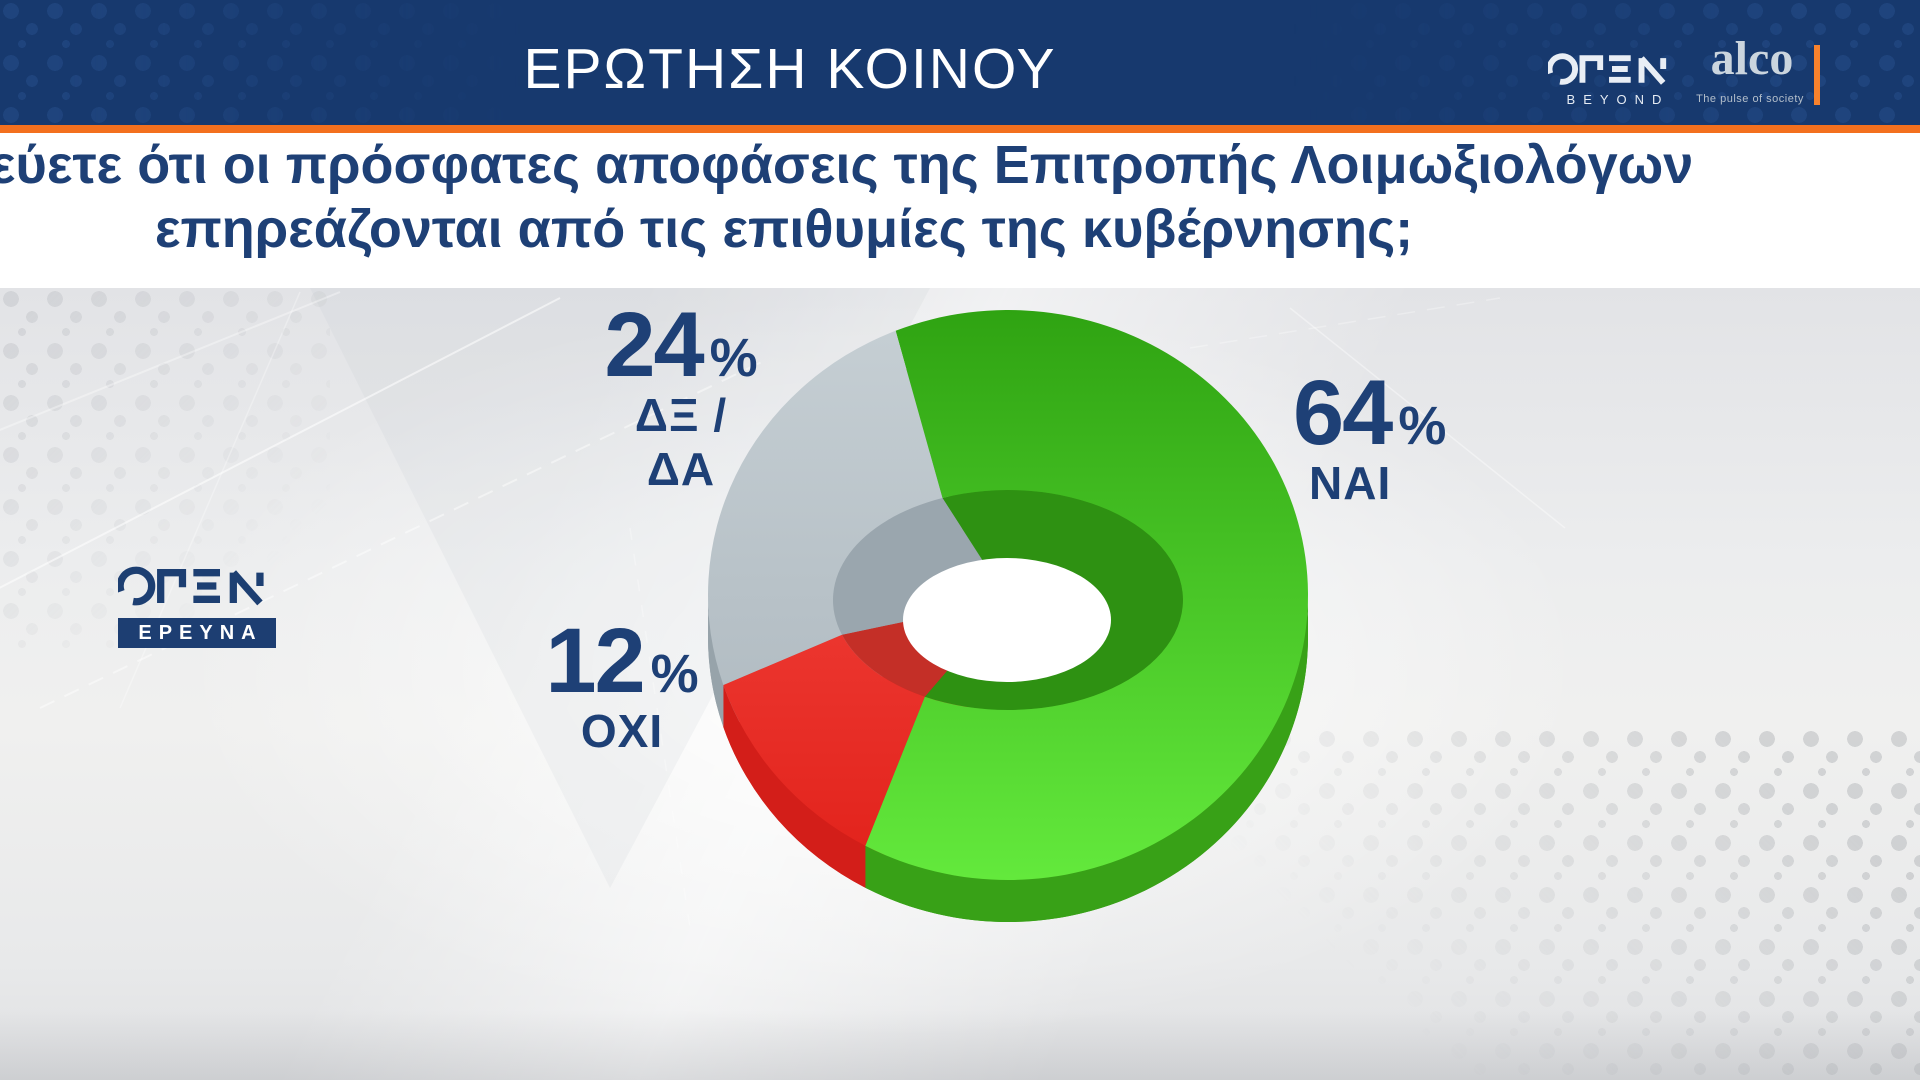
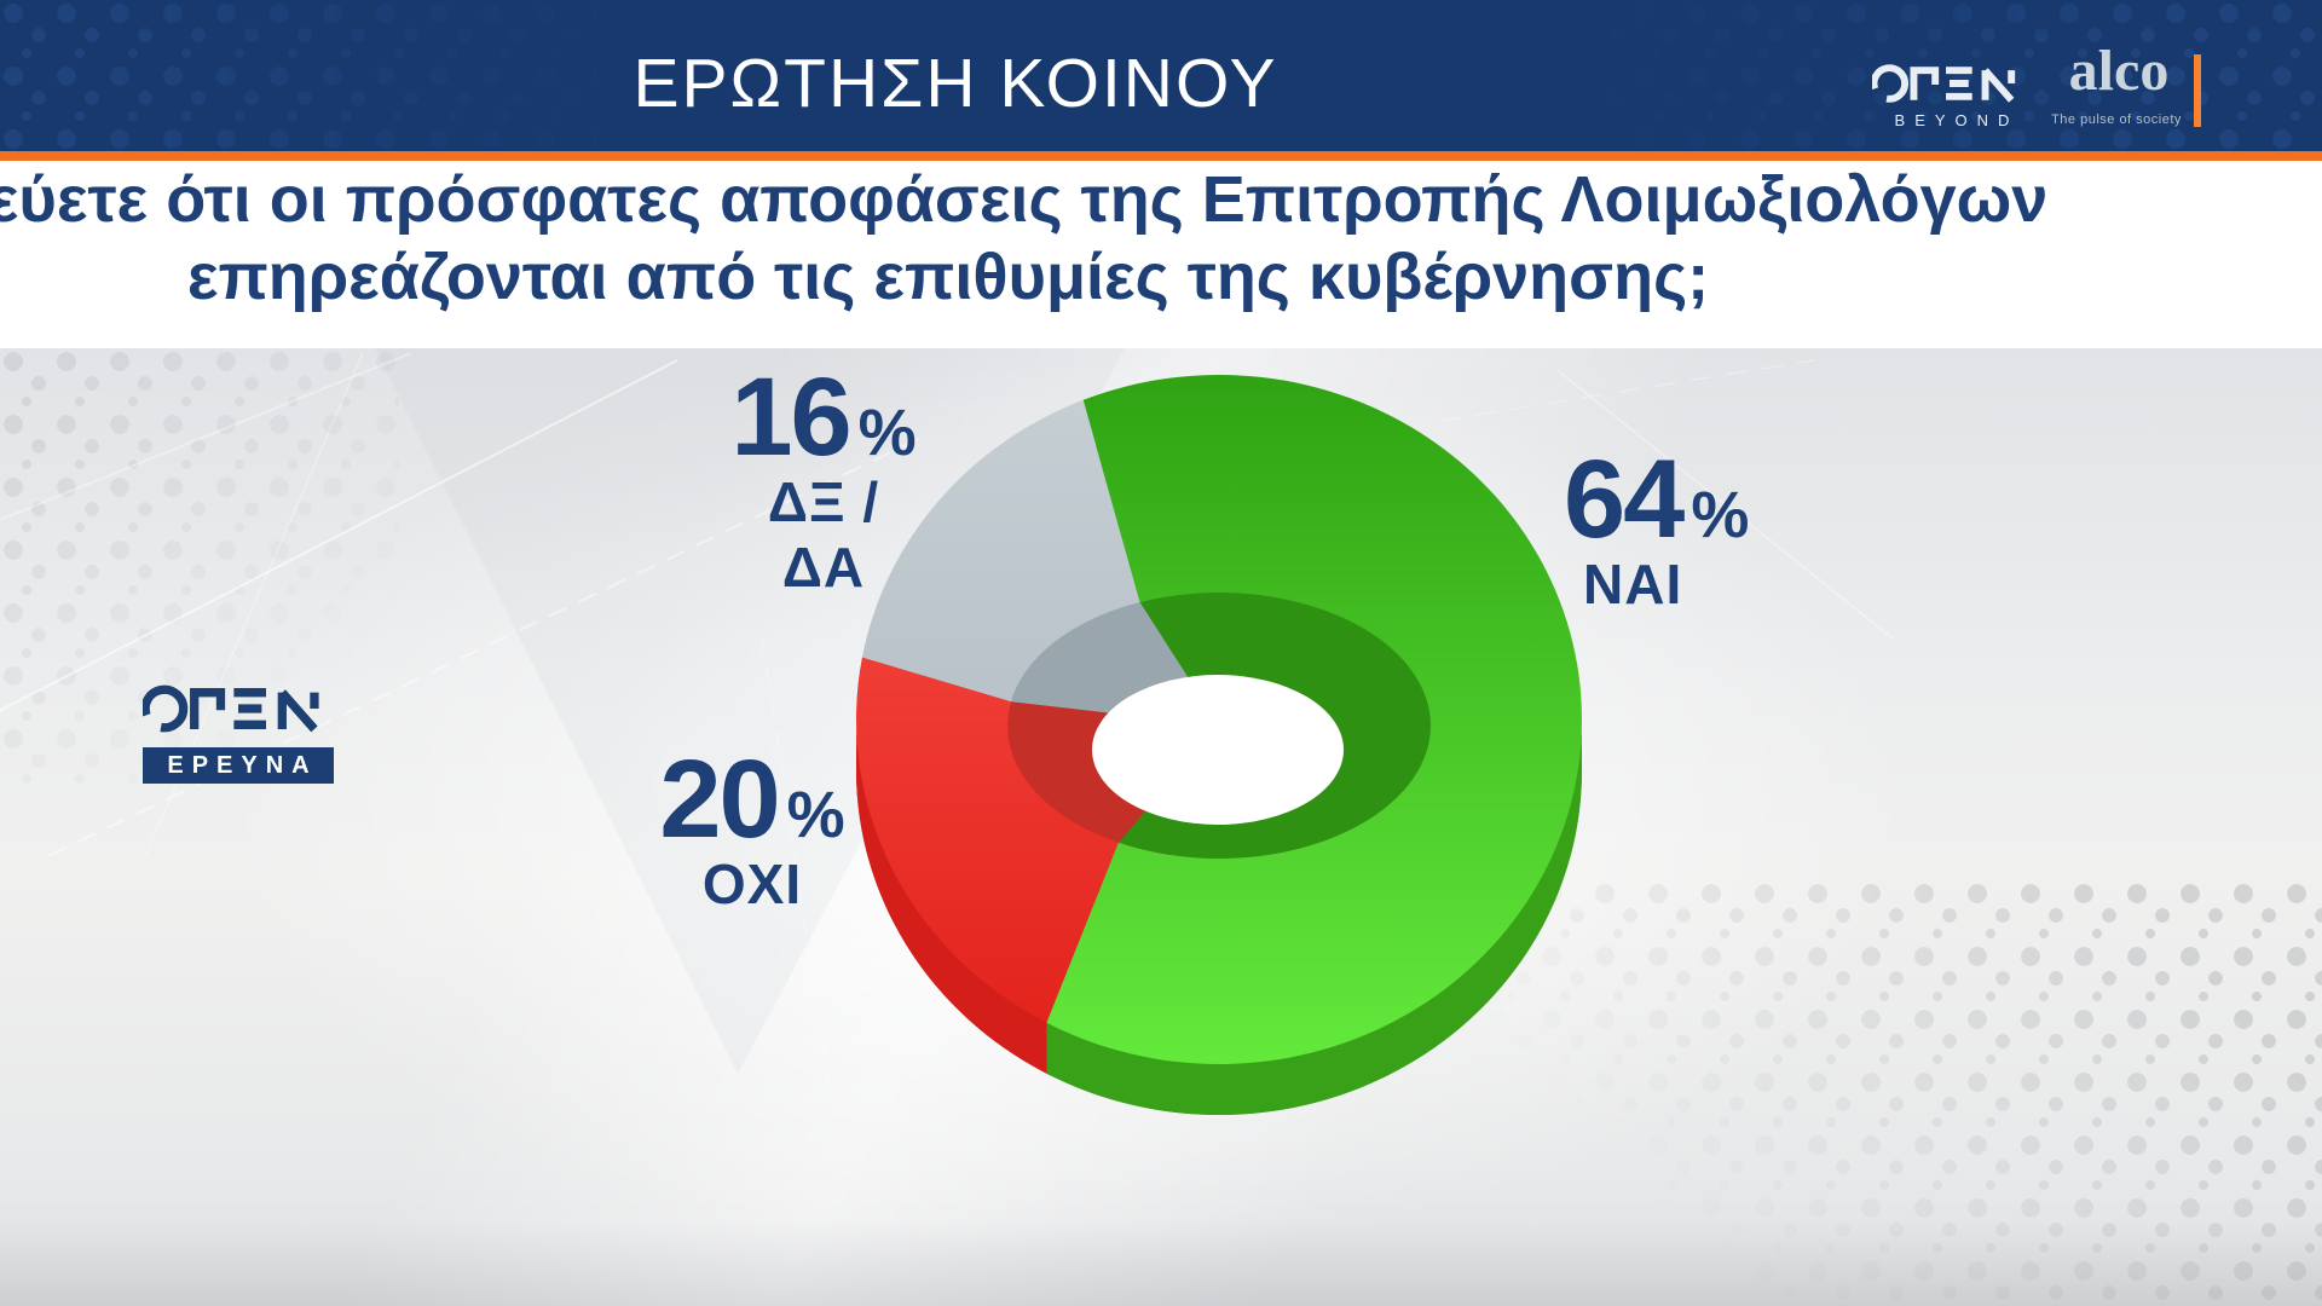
ΟΧΙ: 12 -> 20
ΔΞ / ΔΑ: 24 -> 16
